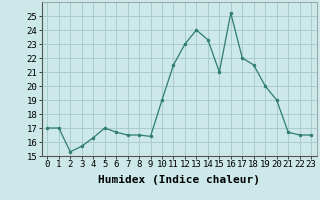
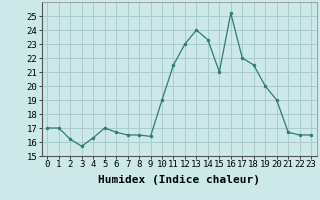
2: 15.3 -> 16.2
